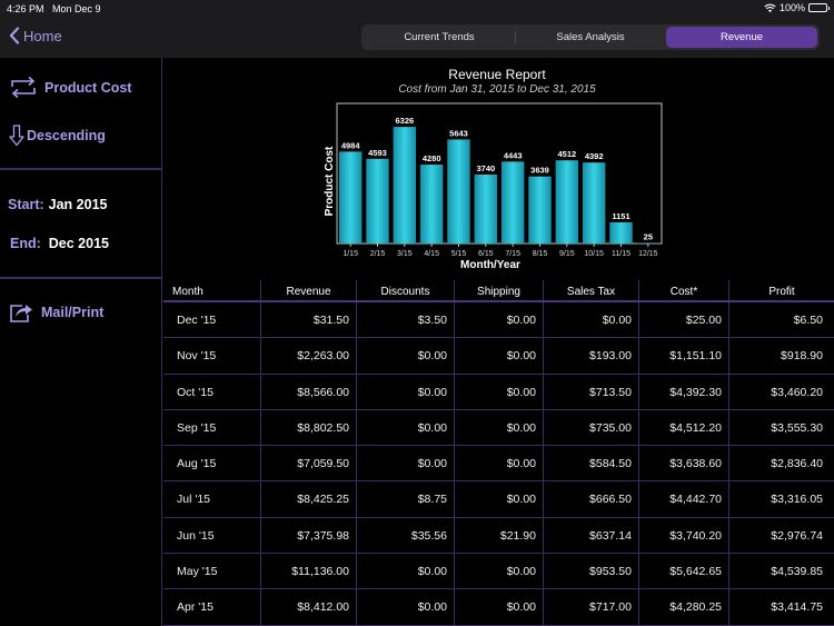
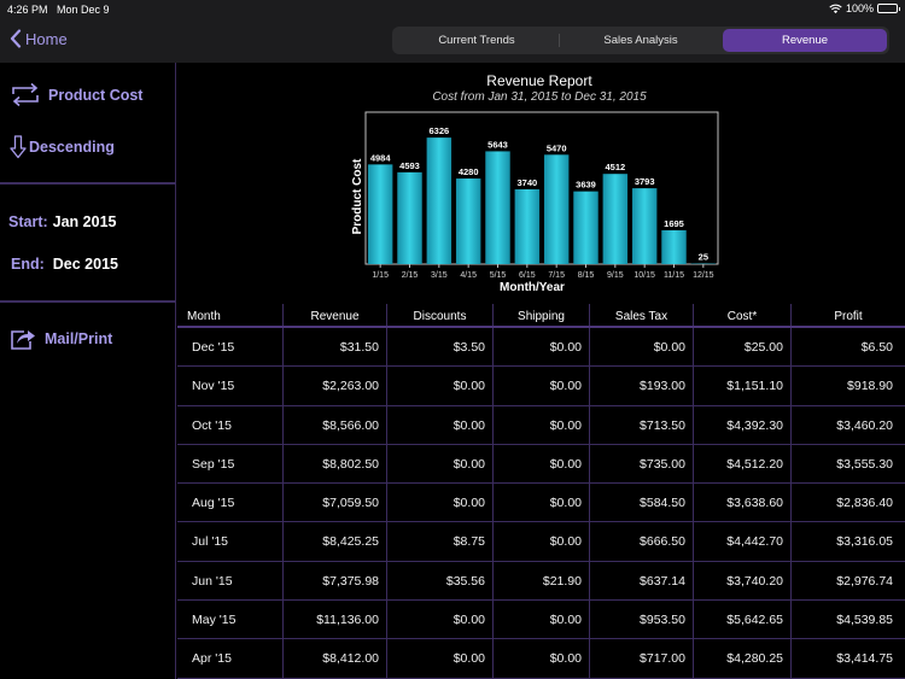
7/15: 4443 -> 5470
10/15: 4392 -> 3793
11/15: 1151 -> 1695
